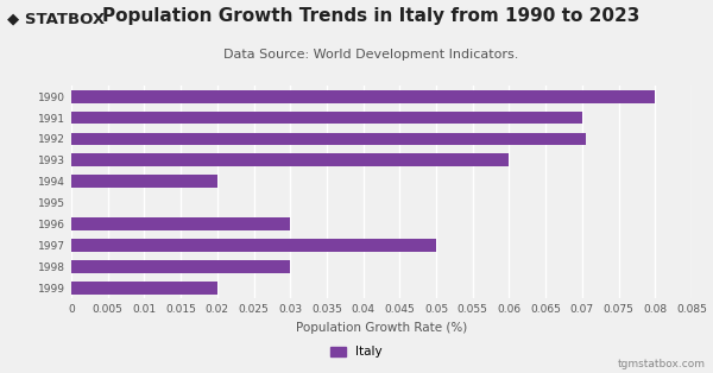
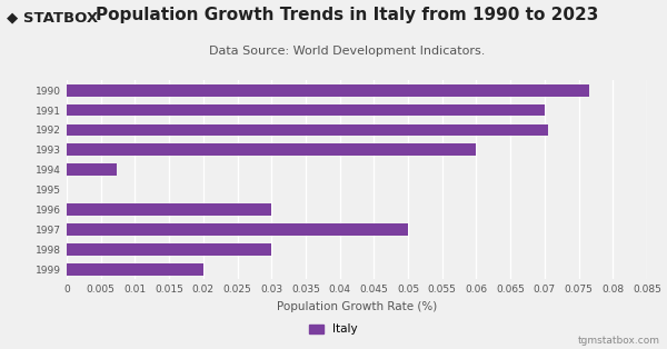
1990: 0.0800 -> 0.0766
1994: 0.0200 -> 0.0074
